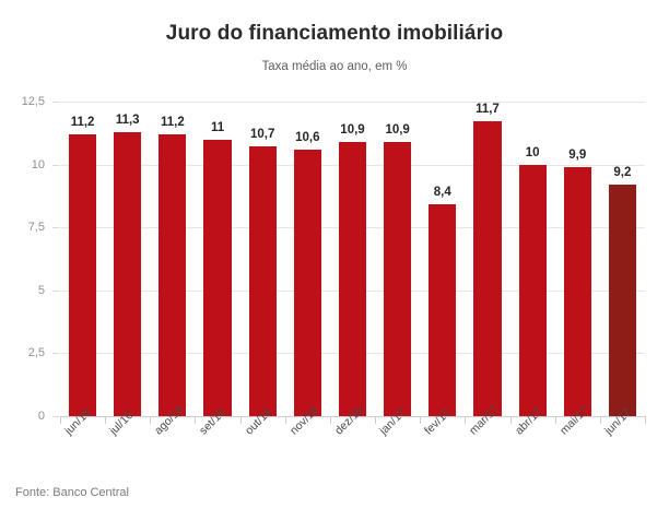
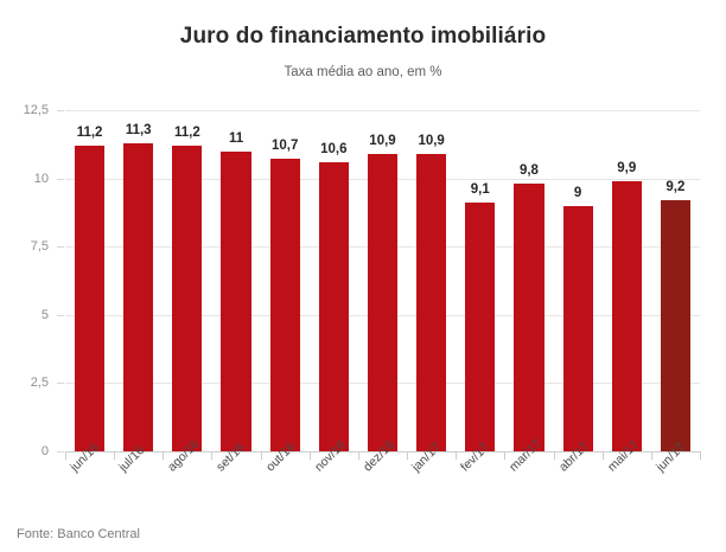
fev/17: 8,4 -> 9,1
mar/17: 11,7 -> 9,8
abr/17: 10 -> 9
